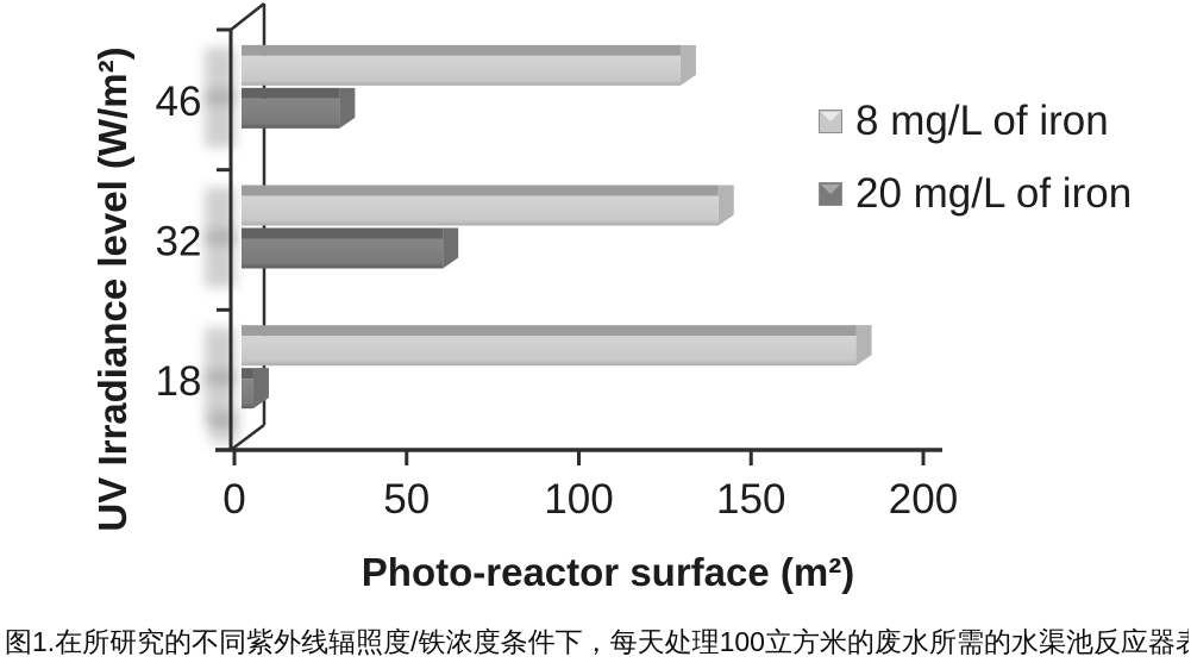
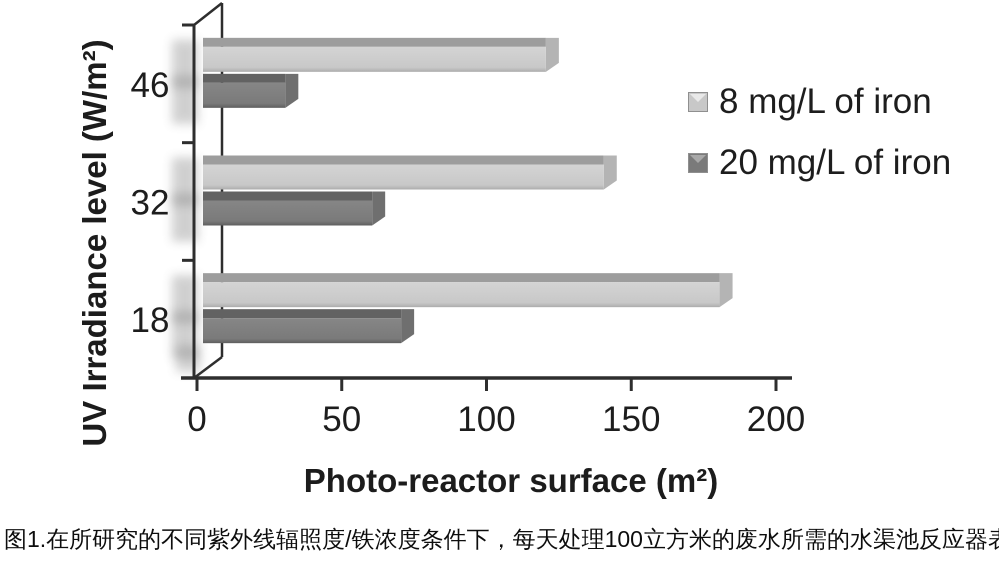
8 mg/L of iron/46: 134 -> 125
20 mg/L of iron/18: 10 -> 75
